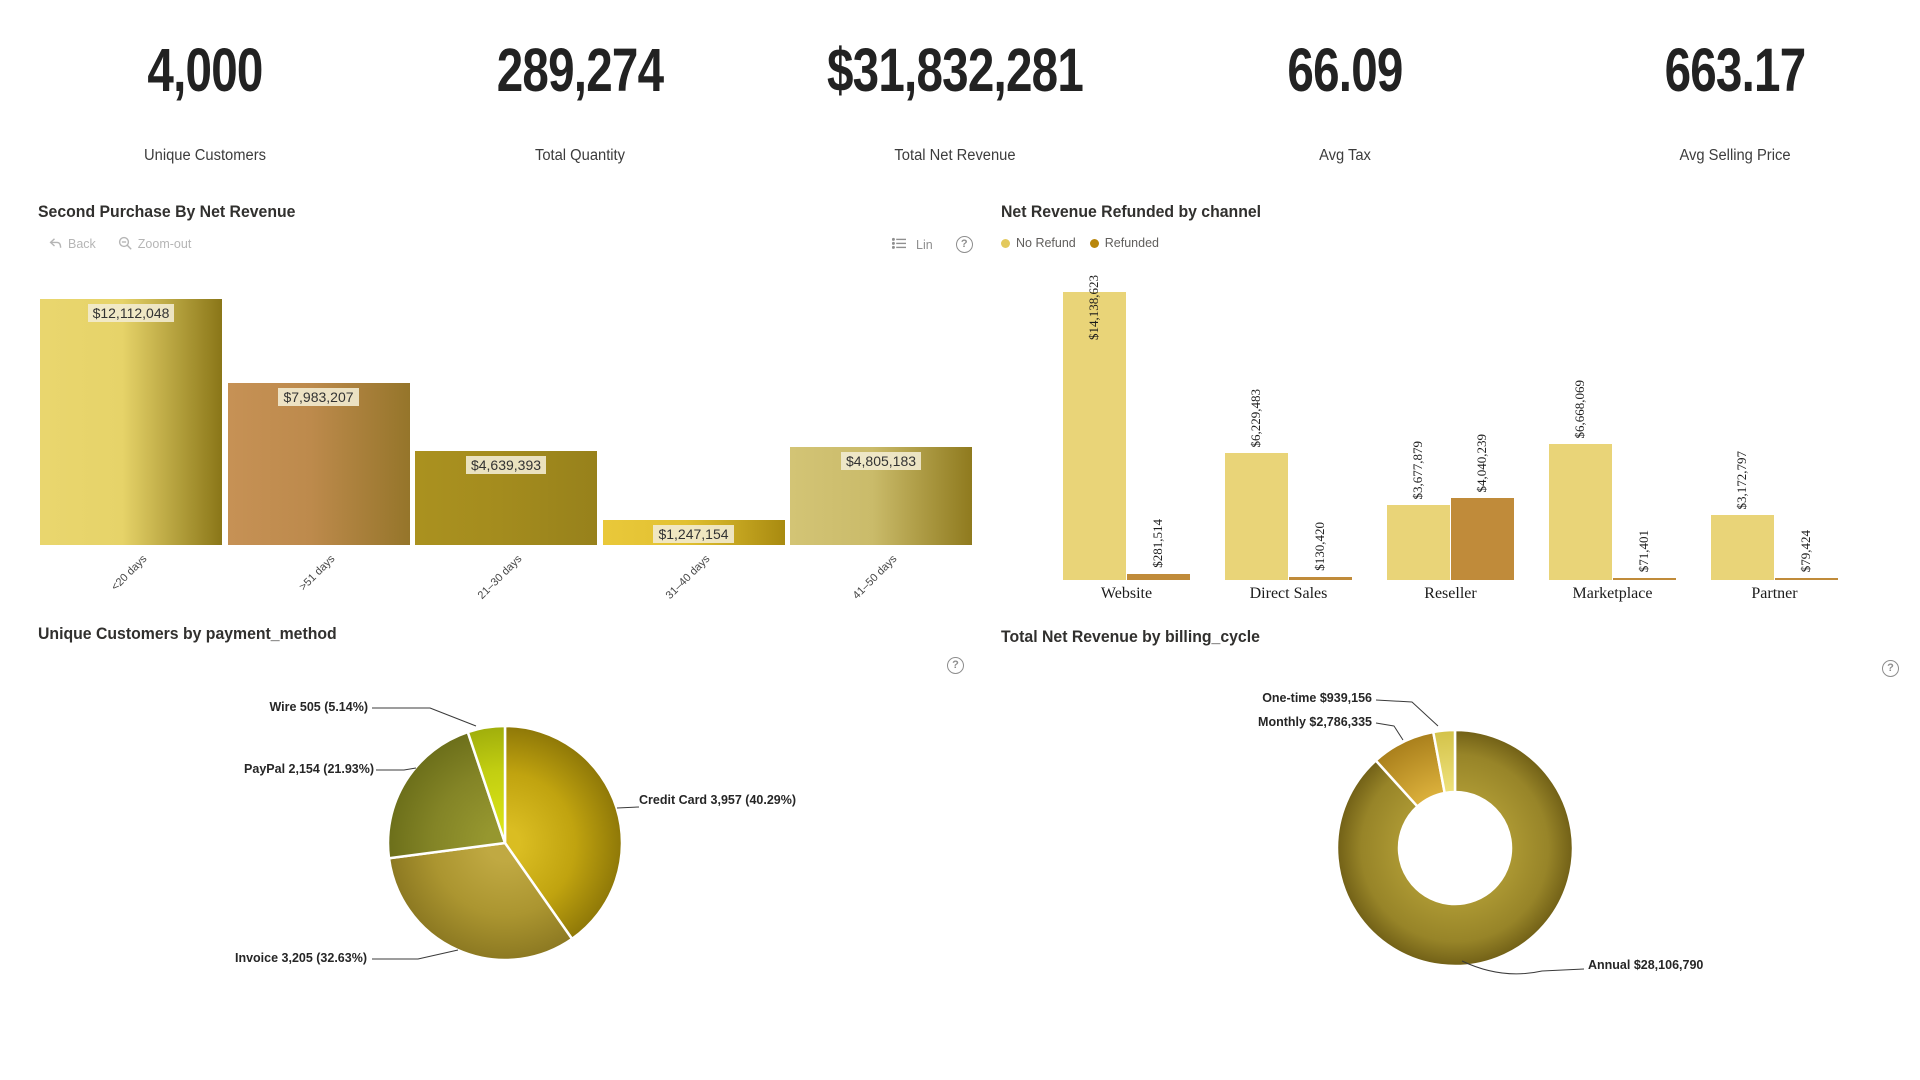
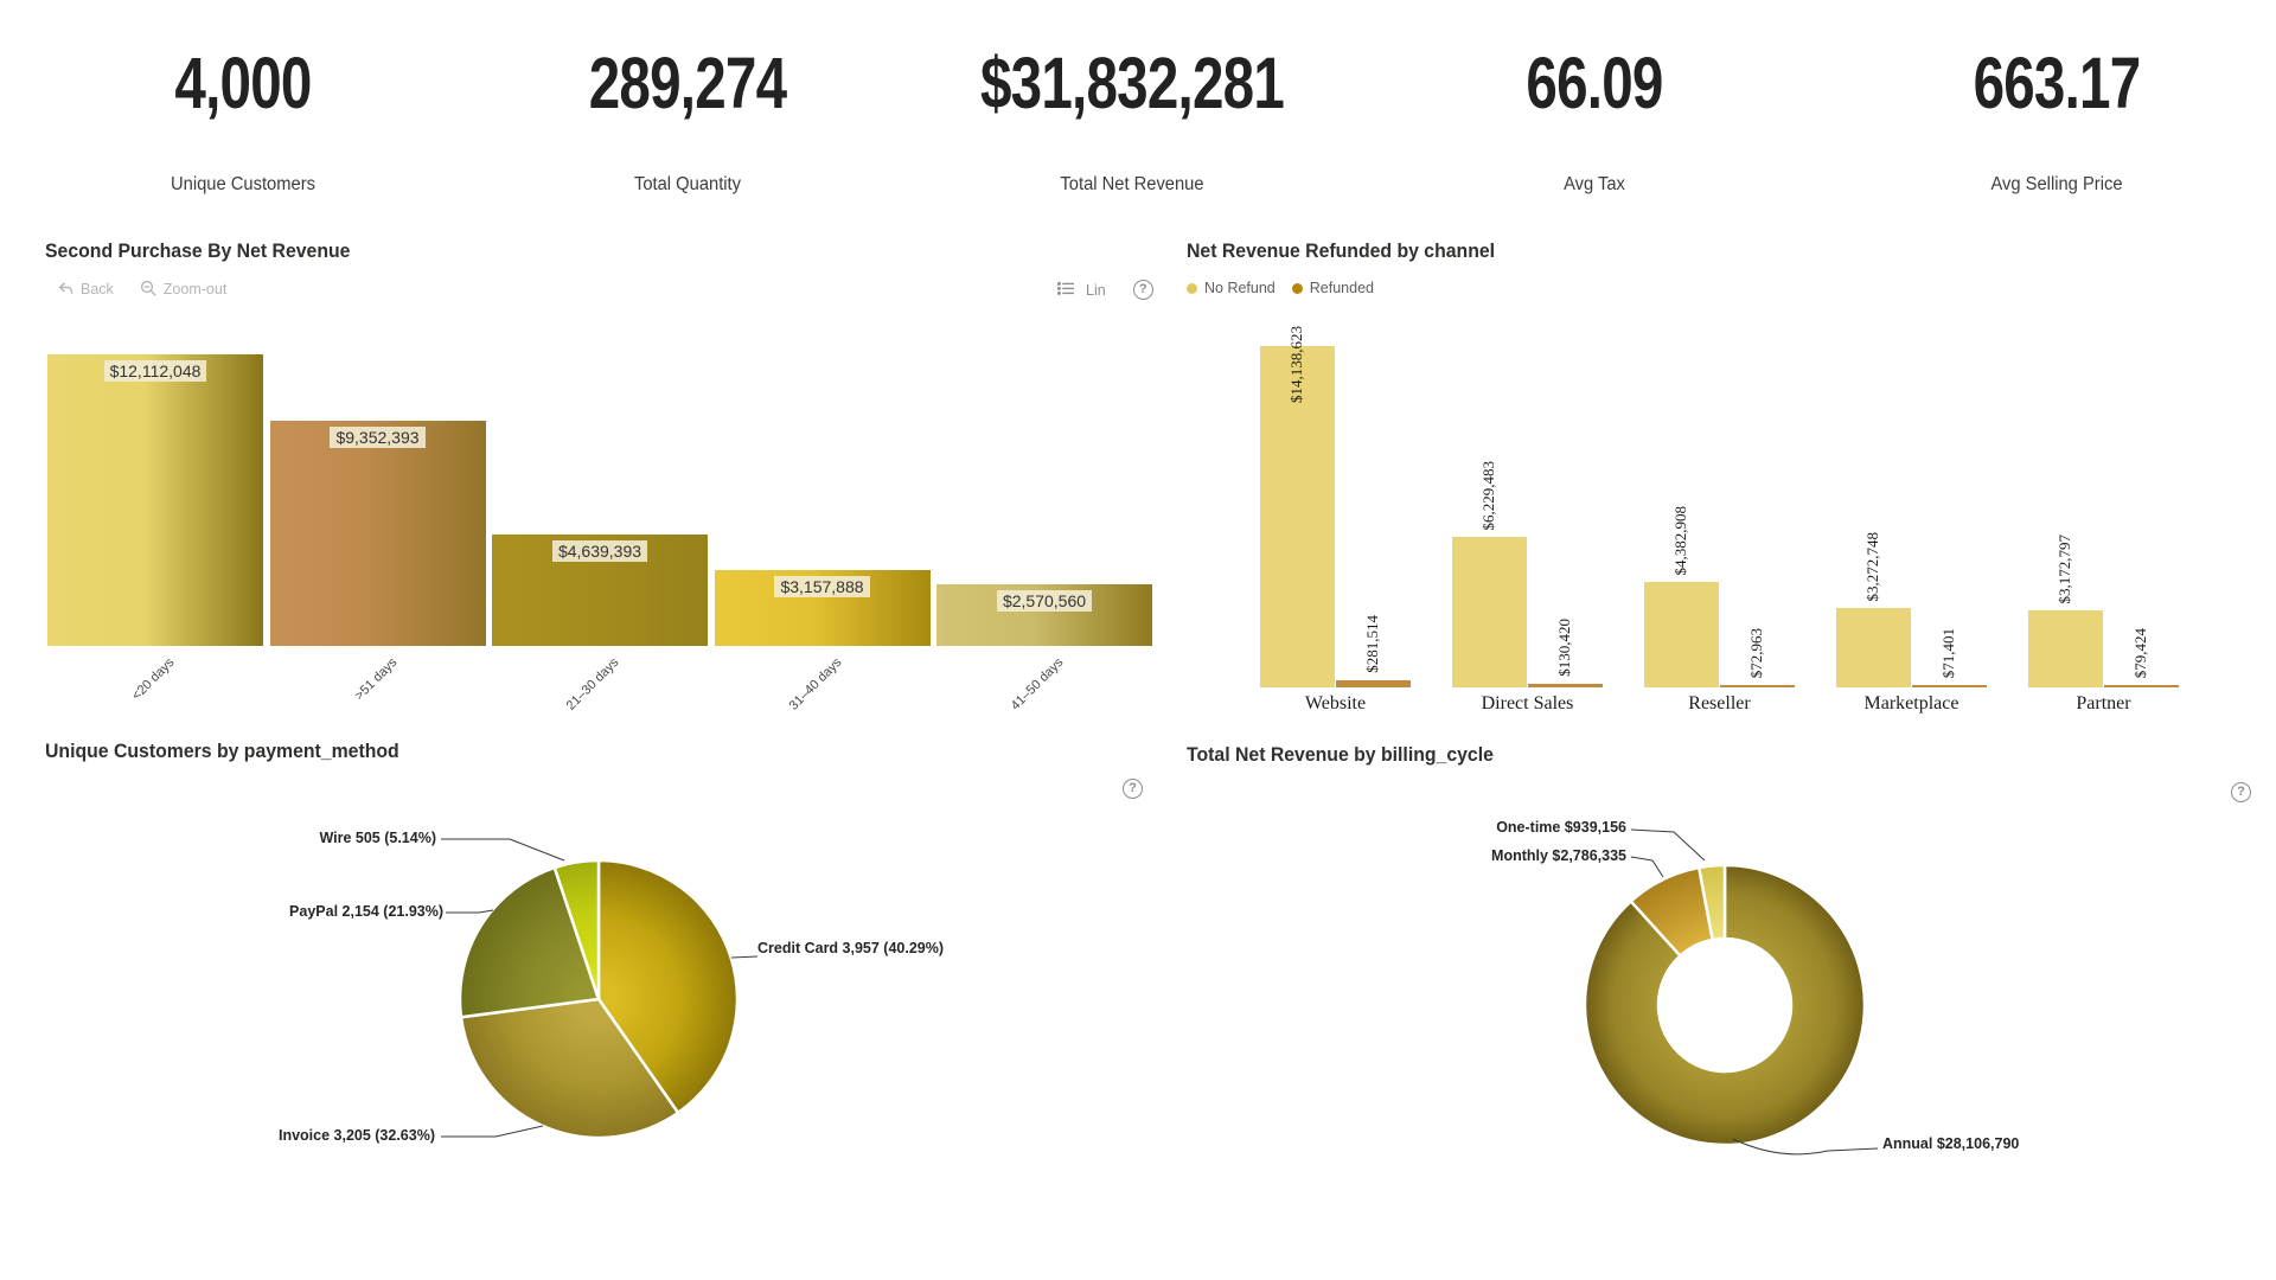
Second Purchase By Net Revenue/>51 days: $7,983,207 -> $9,352,393
Second Purchase By Net Revenue/31–40 days: $1,247,154 -> $3,157,888
Second Purchase By Net Revenue/41–50 days: $4,805,183 -> $2,570,560
Net Revenue Refunded by channel/No Refund/Reseller: $3,677,879 -> $4,382,908
Net Revenue Refunded by channel/Refunded/Reseller: $4,040,239 -> $72,963
Net Revenue Refunded by channel/No Refund/Marketplace: $6,668,069 -> $3,272,748
